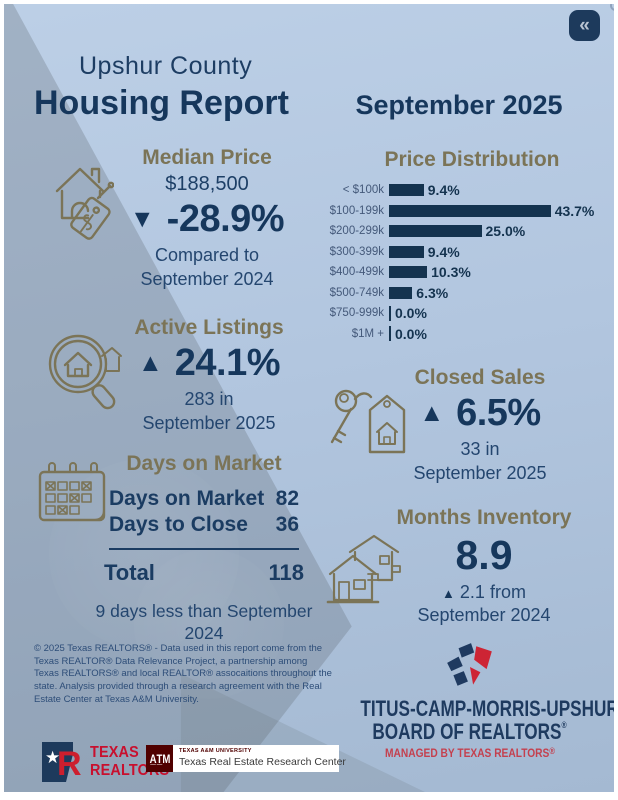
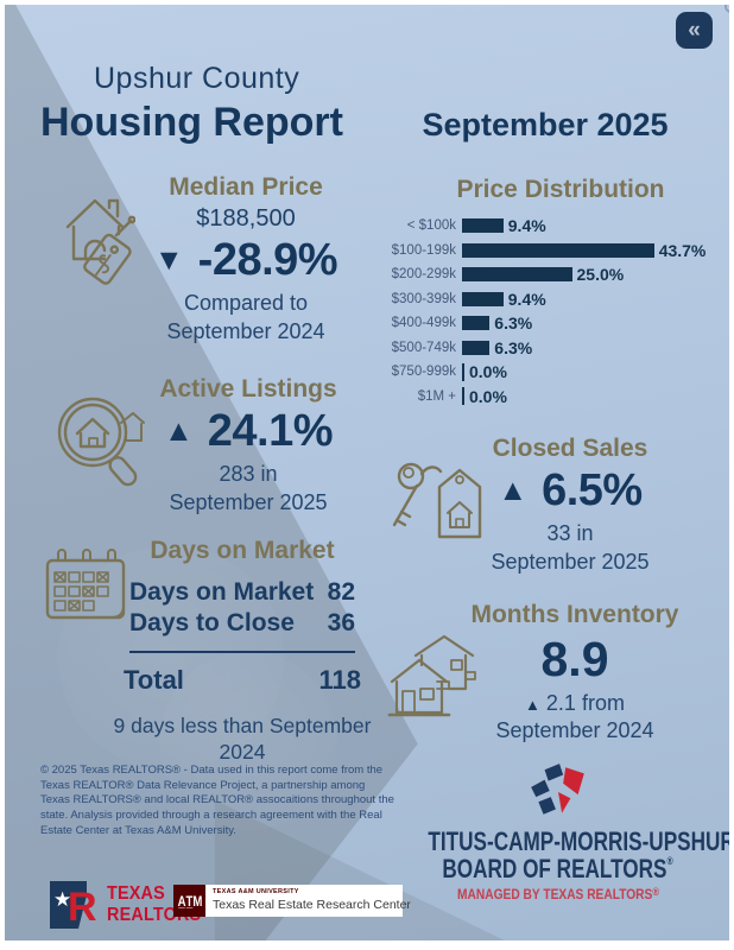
$400-499k: 10.3% -> 6.3%
